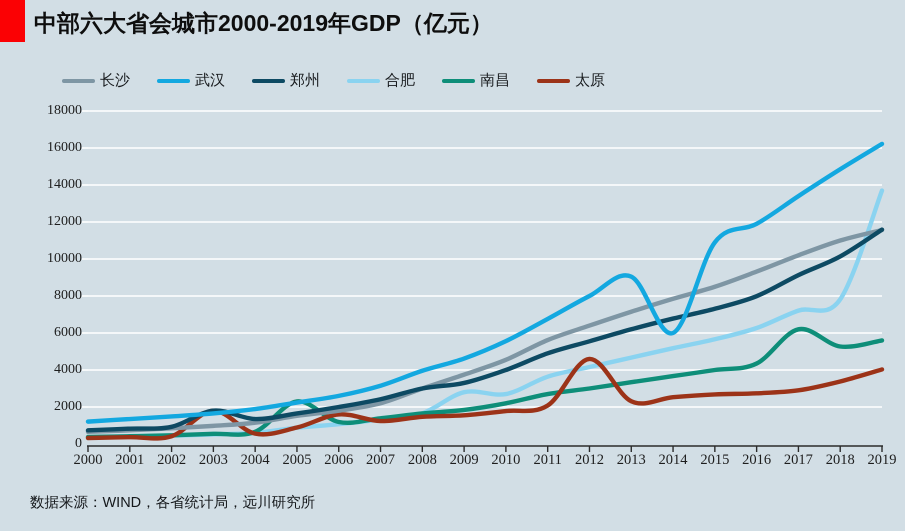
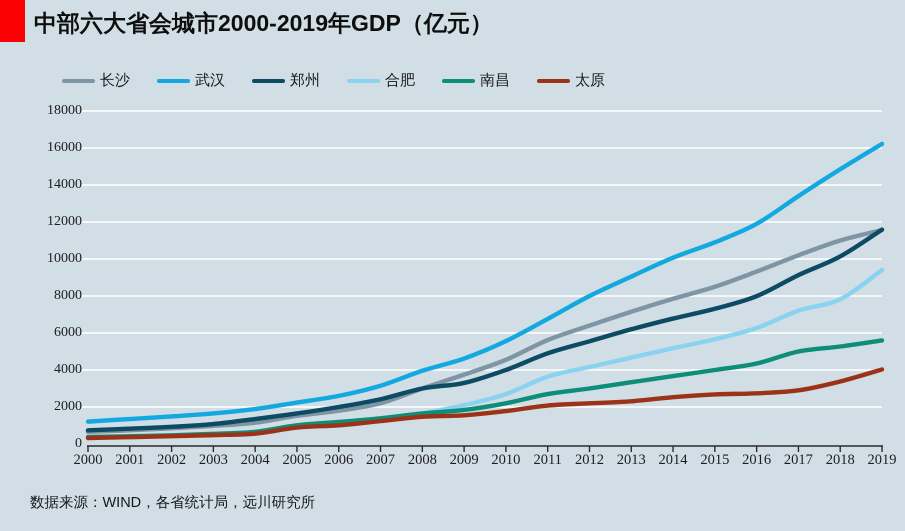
郑州/2003: 1800 -> 1100
太原/2003: 1800 -> 500
南昌/2005: 2300 -> 1000
太原/2006: 1600 -> 1000
合肥/2009: 2800 -> 2100
太原/2012: 4600 -> 2200
武汉/2014: 6000 -> 10100
南昌/2017: 6200 -> 5000
合肥/2019: 13700 -> 9400
